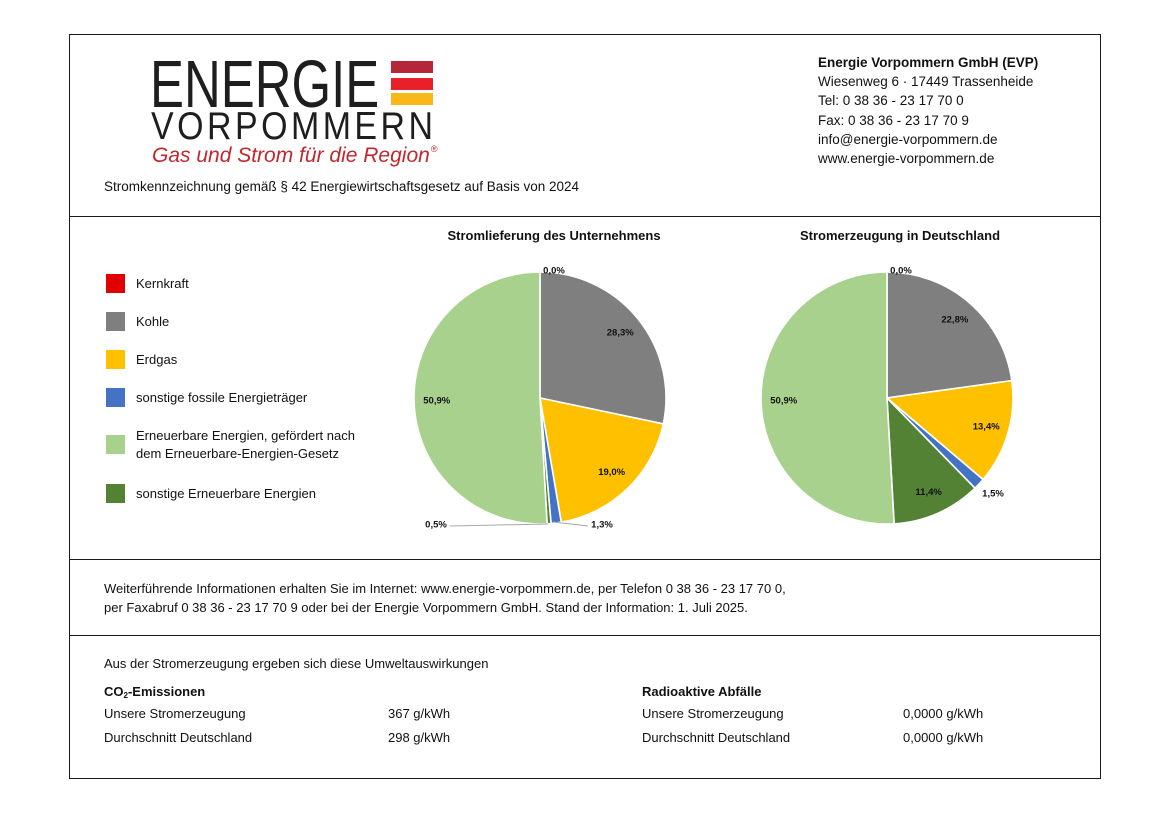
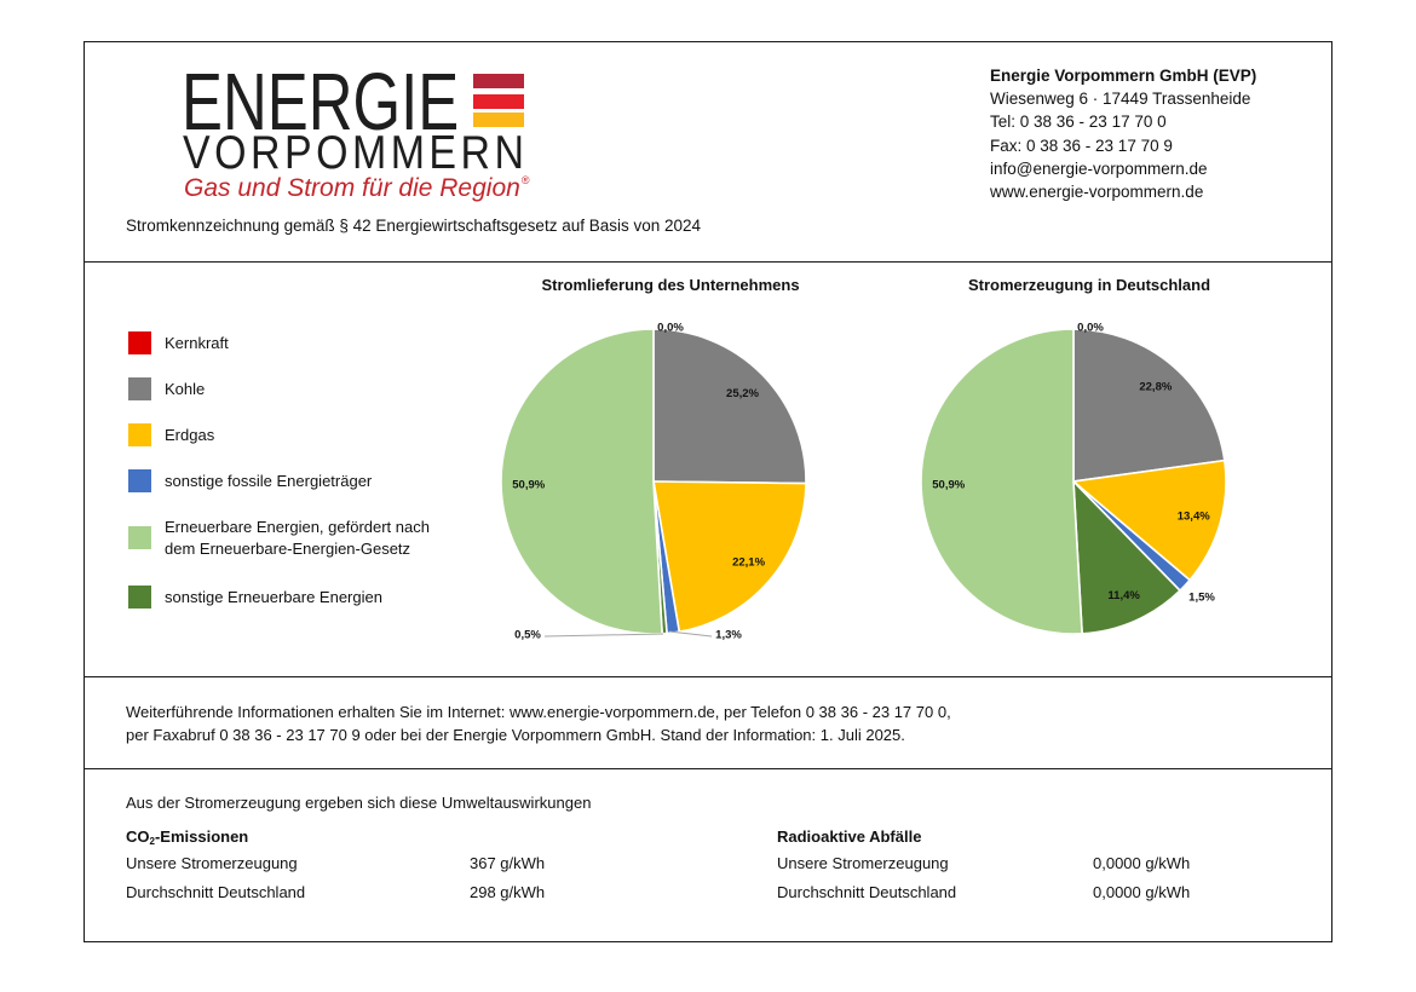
Stromlieferung des Unternehmens/Kohle: 28,3% -> 25,2%
Stromlieferung des Unternehmens/Erdgas: 19,0% -> 22,1%
